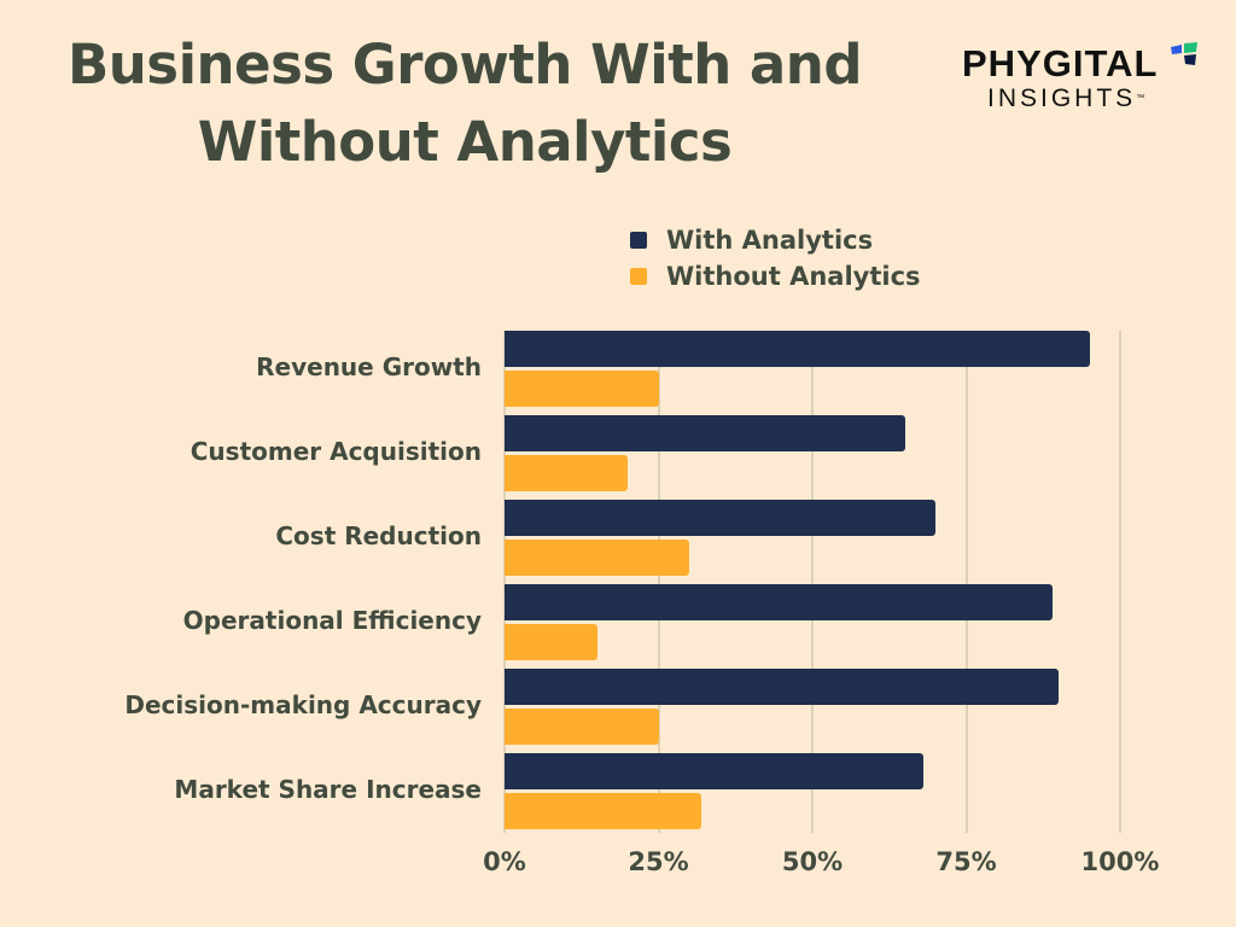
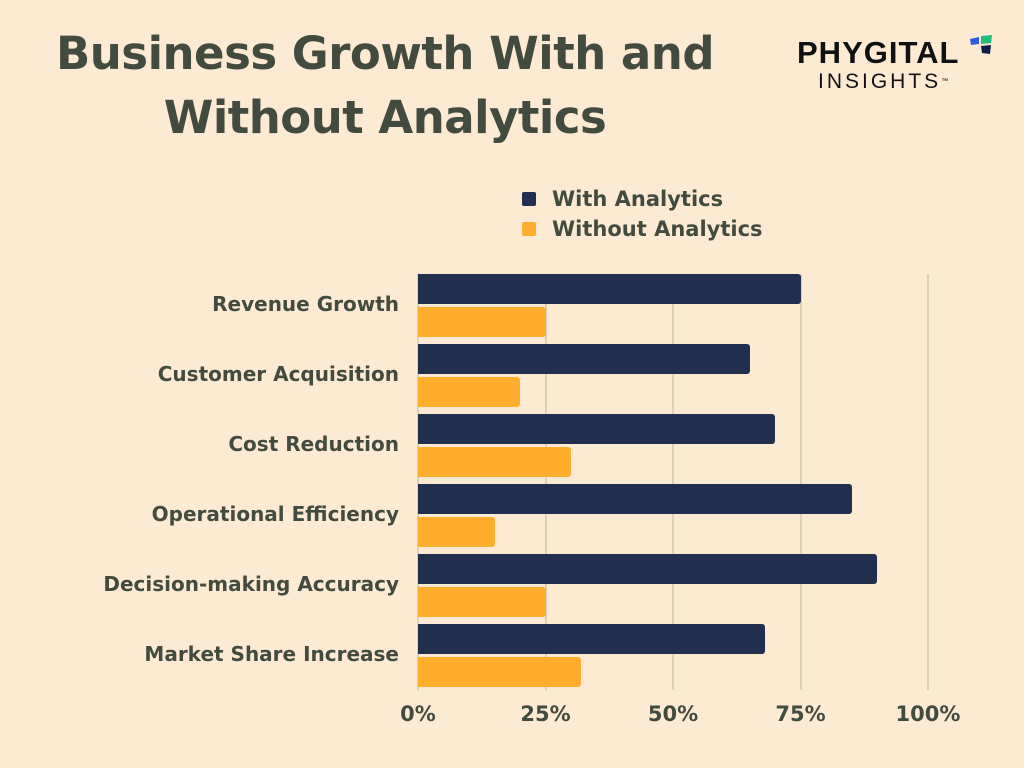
With Analytics/Revenue Growth: 95% -> 75%
With Analytics/Operational Efficiency: 89% -> 85%
